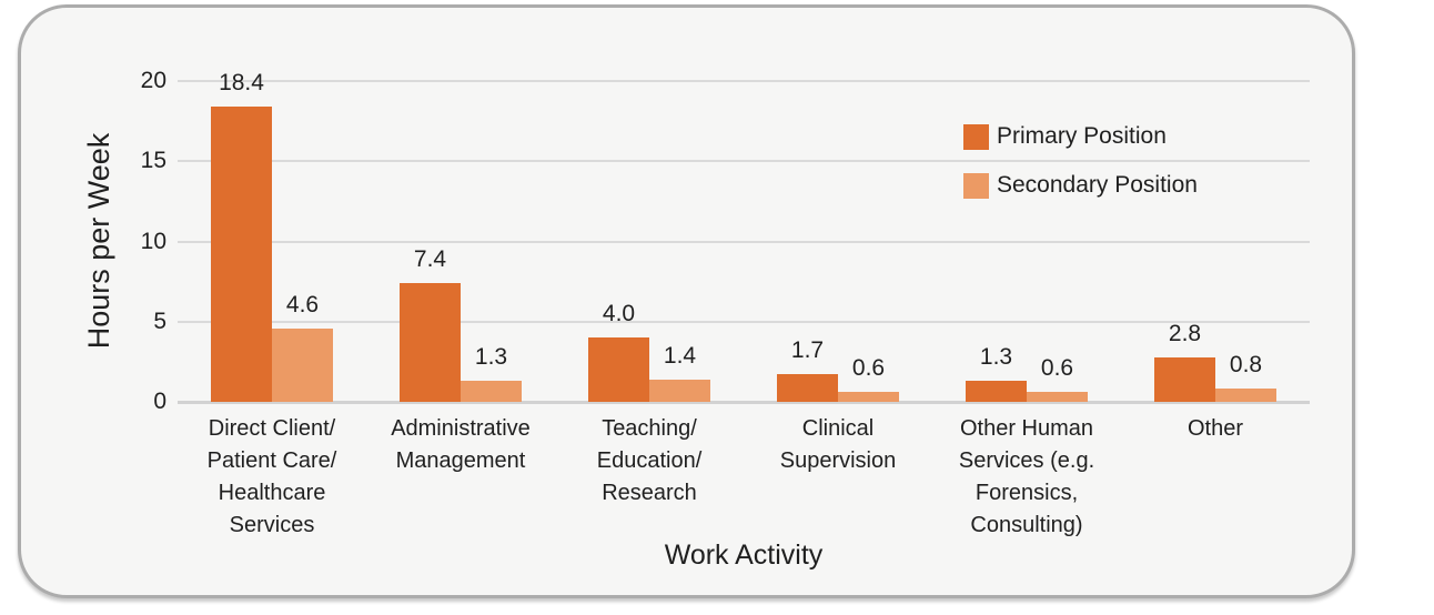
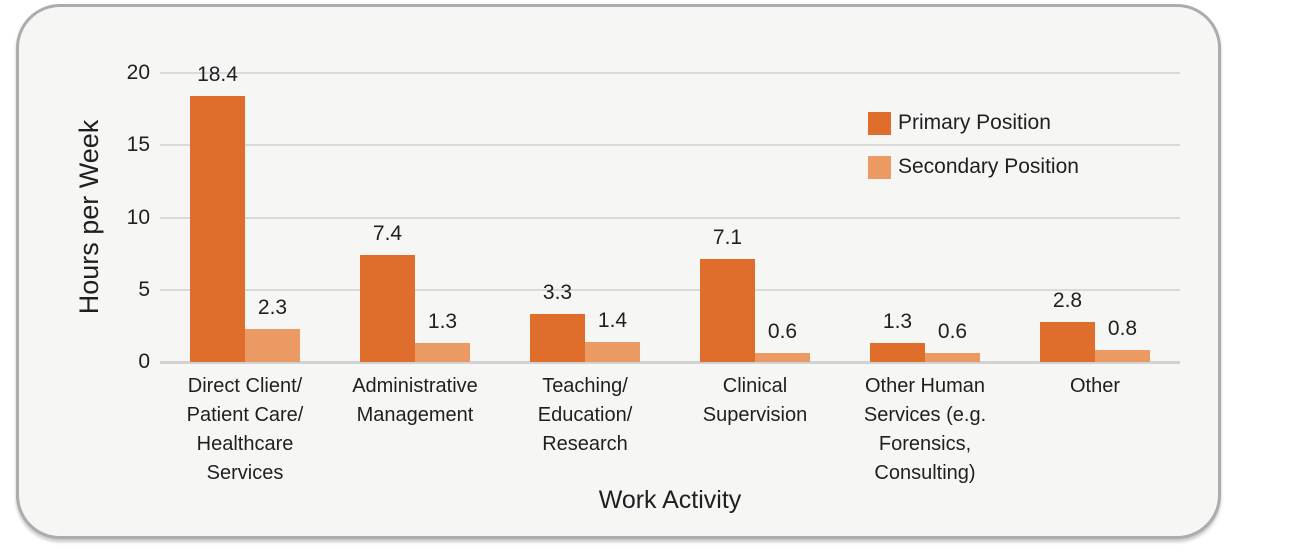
Secondary Position/Direct Client/ Patient Care/ Healthcare Services: 4.6 -> 2.3
Primary Position/Teaching/ Education/ Research: 4.0 -> 3.3
Primary Position/Clinical Supervision: 1.7 -> 7.1
